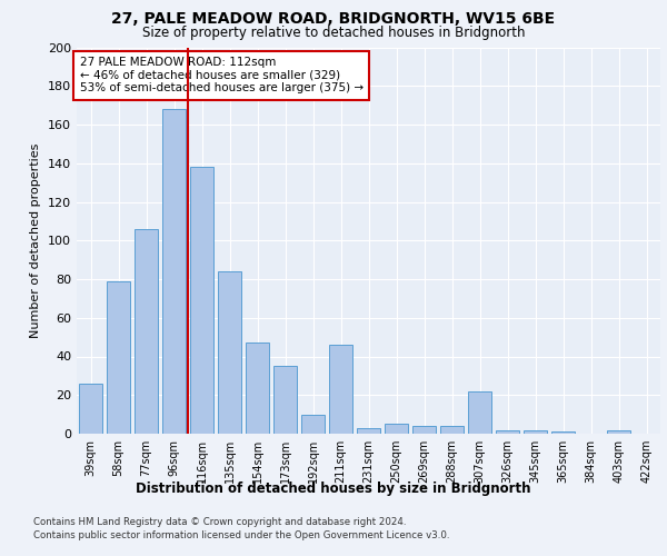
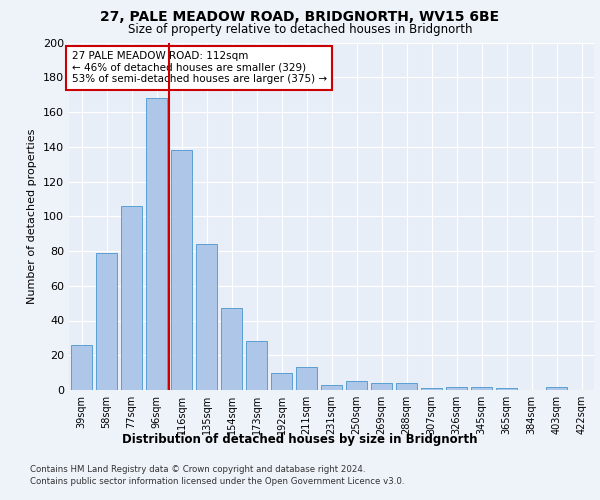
173sqm: 35 -> 28
211sqm: 46 -> 13
307sqm: 22 -> 1
